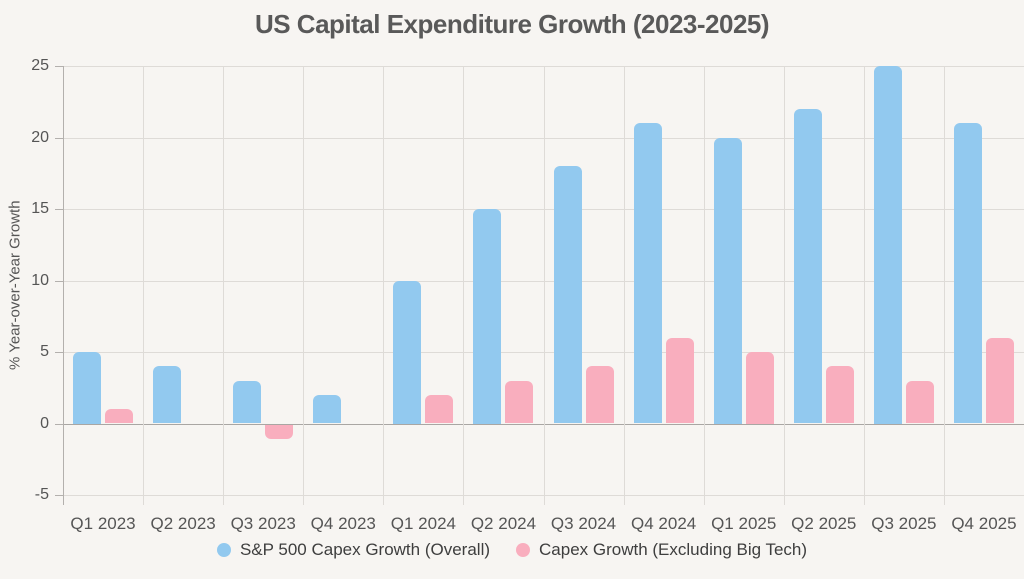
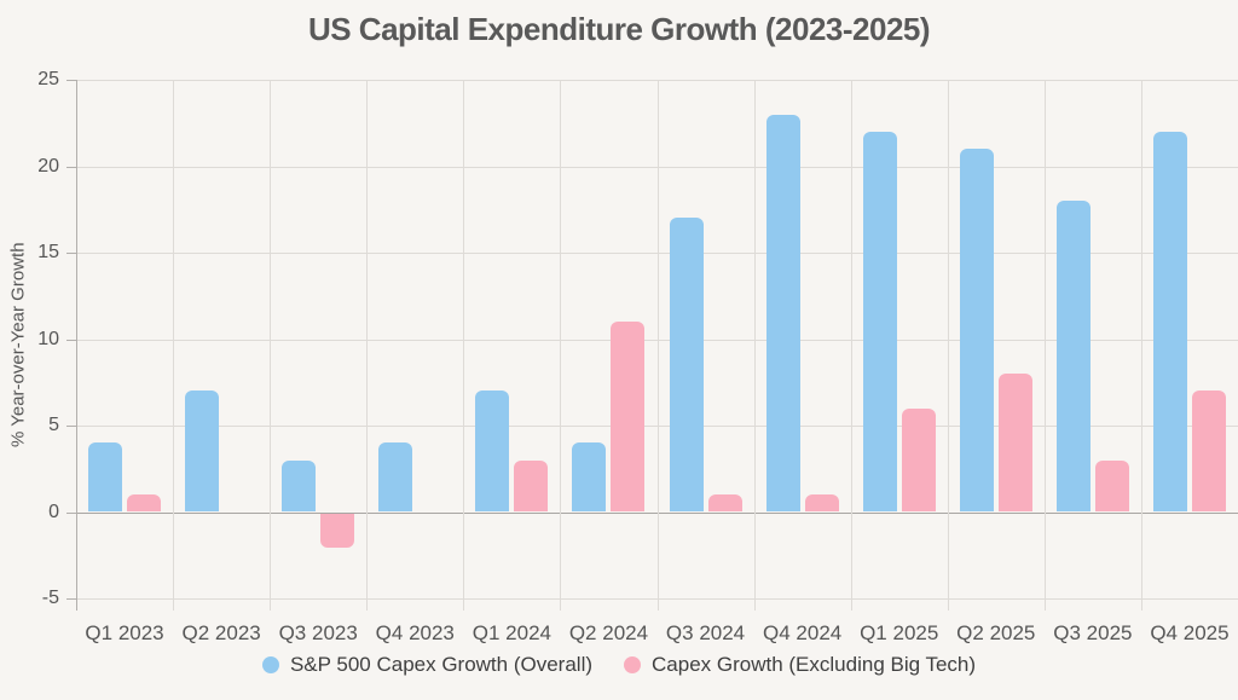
S&P 500 Capex Growth (Overall)/Q1 2023: 5 -> 4
S&P 500 Capex Growth (Overall)/Q2 2023: 4 -> 7
Capex Growth (Excluding Big Tech)/Q3 2023: -1 -> -2
S&P 500 Capex Growth (Overall)/Q4 2023: 2 -> 4
S&P 500 Capex Growth (Overall)/Q1 2024: 10 -> 7
Capex Growth (Excluding Big Tech)/Q1 2024: 2 -> 3
S&P 500 Capex Growth (Overall)/Q2 2024: 15 -> 4
Capex Growth (Excluding Big Tech)/Q2 2024: 3 -> 11
S&P 500 Capex Growth (Overall)/Q3 2024: 18 -> 17
Capex Growth (Excluding Big Tech)/Q3 2024: 4 -> 1
S&P 500 Capex Growth (Overall)/Q4 2024: 21 -> 23
Capex Growth (Excluding Big Tech)/Q4 2024: 6 -> 1
S&P 500 Capex Growth (Overall)/Q1 2025: 20 -> 22
Capex Growth (Excluding Big Tech)/Q1 2025: 5 -> 6
S&P 500 Capex Growth (Overall)/Q2 2025: 22 -> 21
Capex Growth (Excluding Big Tech)/Q2 2025: 4 -> 8
S&P 500 Capex Growth (Overall)/Q3 2025: 25 -> 18
S&P 500 Capex Growth (Overall)/Q4 2025: 21 -> 22
Capex Growth (Excluding Big Tech)/Q4 2025: 6 -> 7
